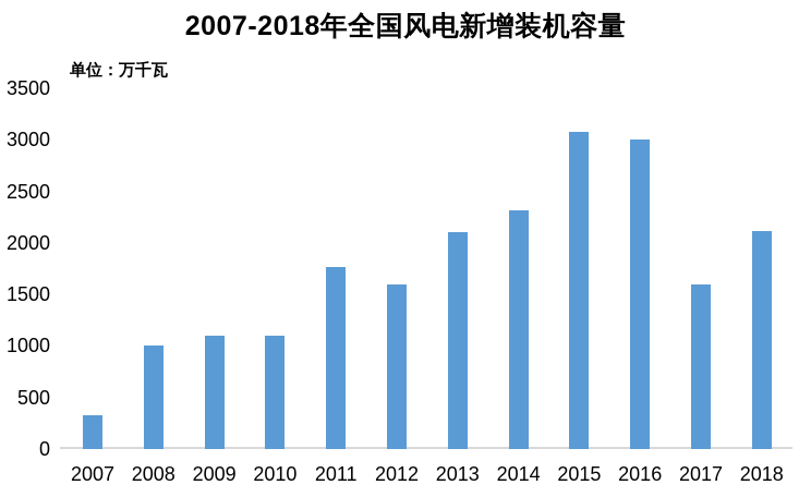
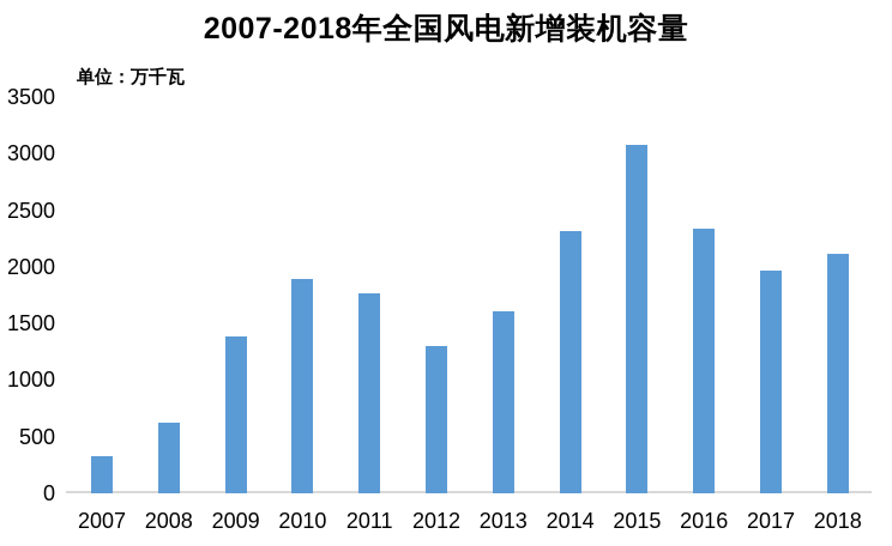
2008: 1000 -> 600
2009: 1100 -> 1400
2010: 1100 -> 1900
2012: 1600 -> 1300
2013: 2100 -> 1600
2016: 3000 -> 2300
2017: 1600 -> 2000
